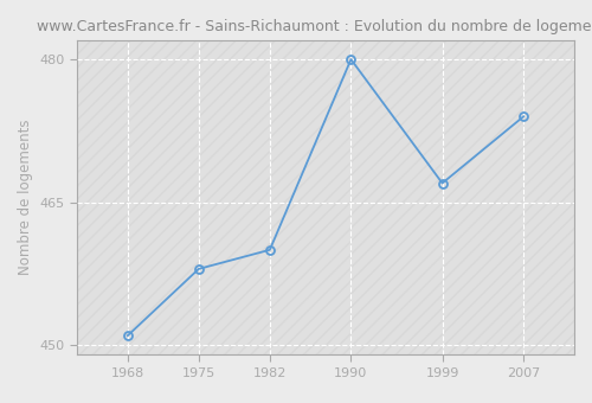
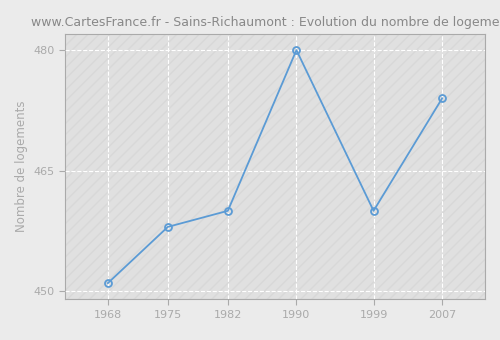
1999: 467 -> 460
